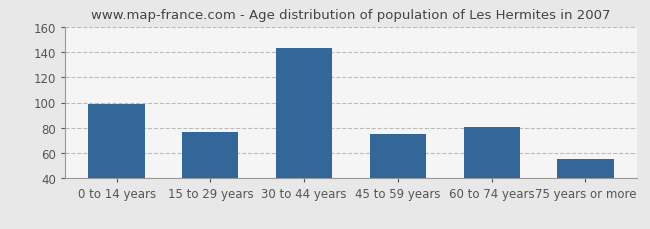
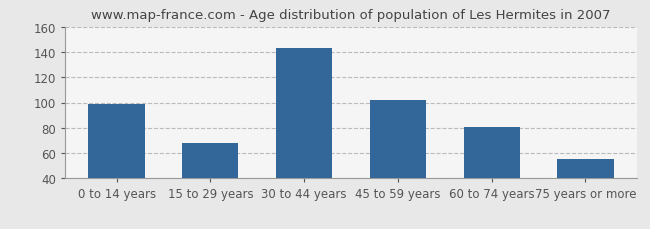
15 to 29 years: 77 -> 68
45 to 59 years: 75 -> 102
